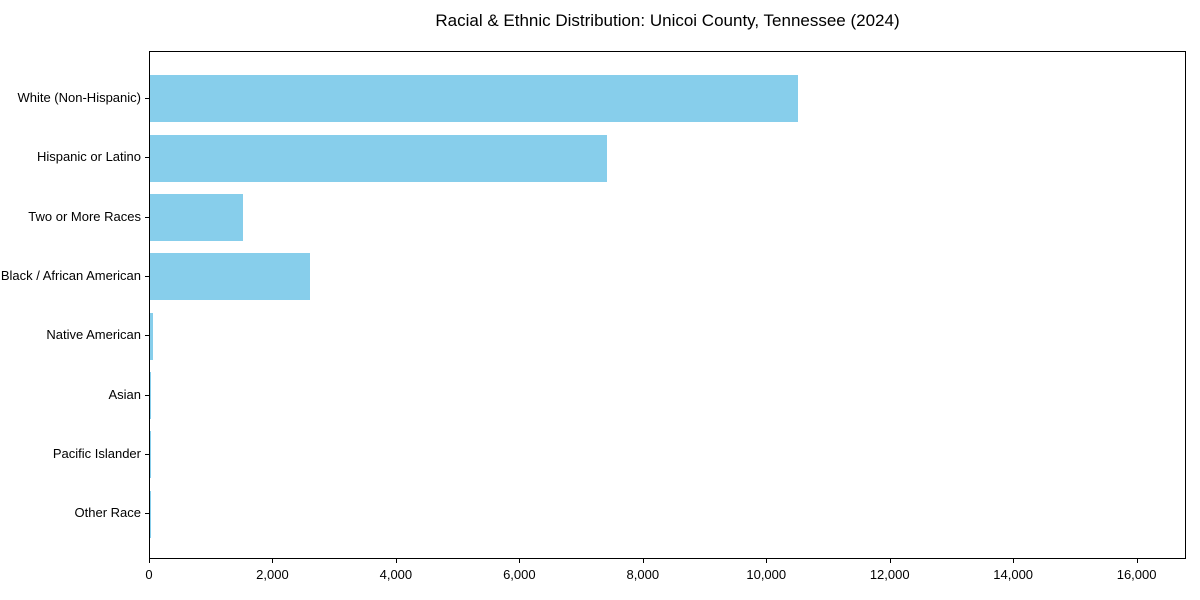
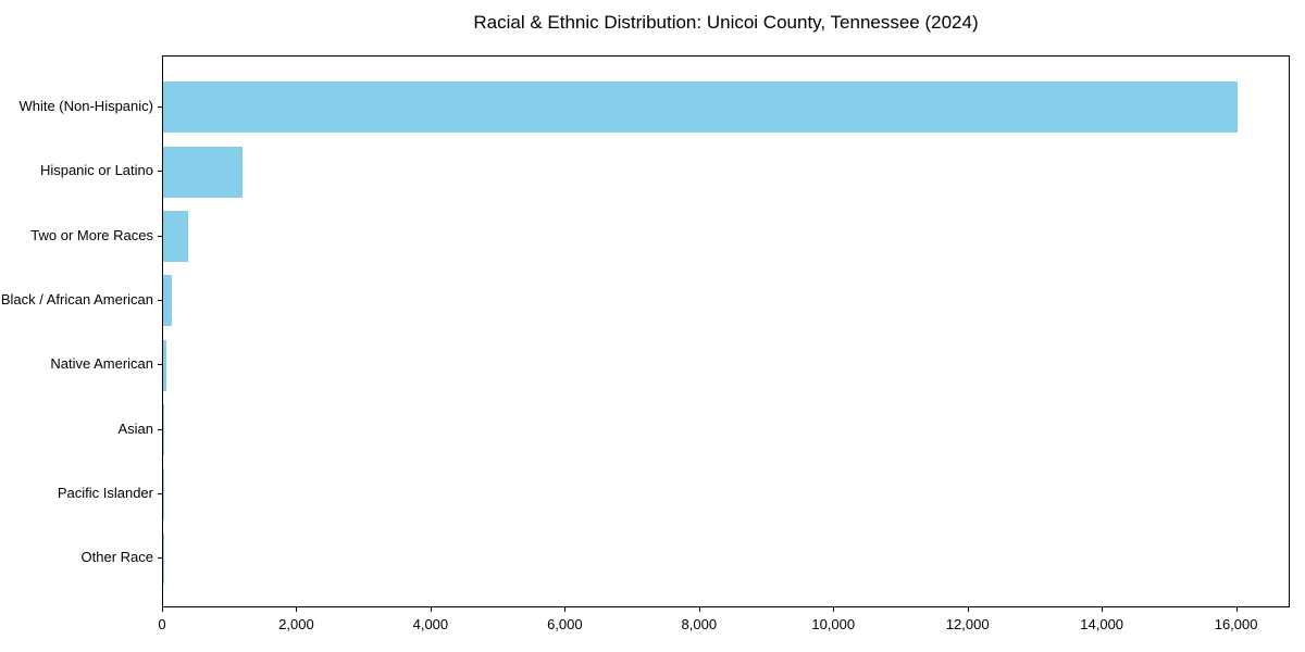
White (Non-Hispanic): 10500 -> 16000
Hispanic or Latino: 7400 -> 1200
Two or More Races: 1500 -> 400
Black / African American: 2600 -> 100
